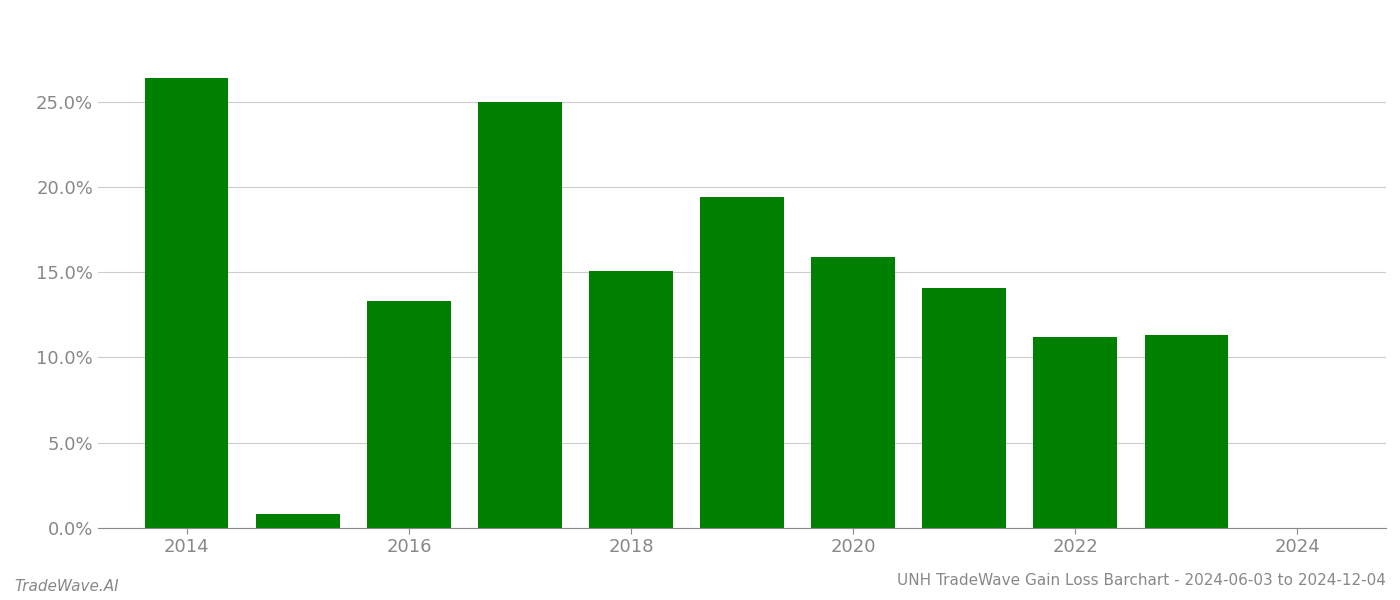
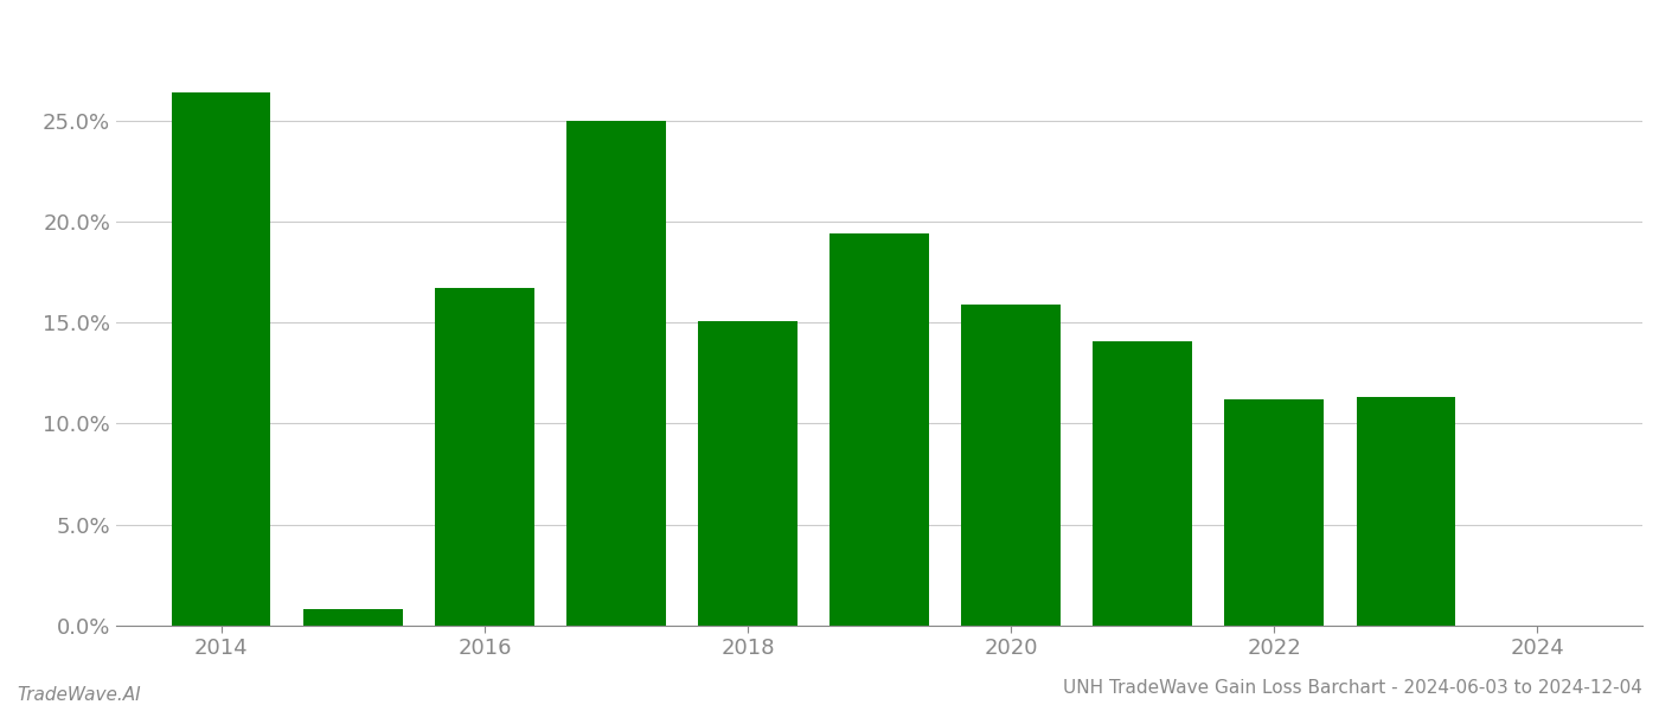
2016: 13.3% -> 16.7%
